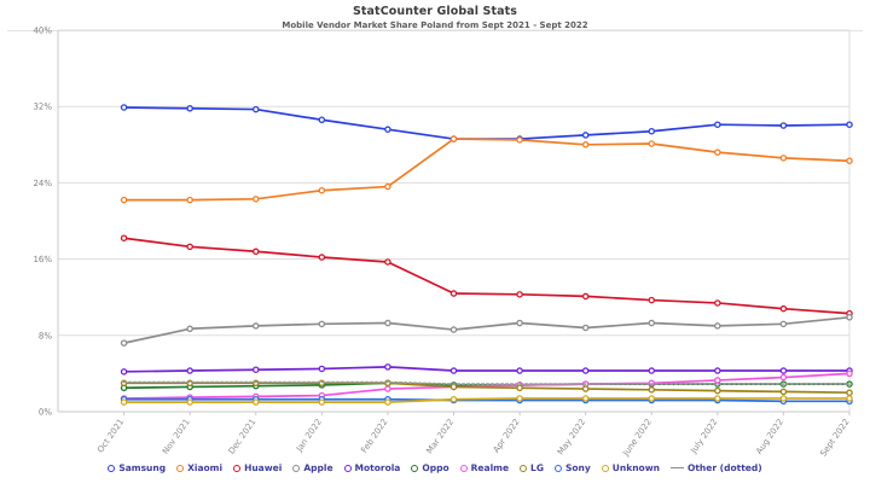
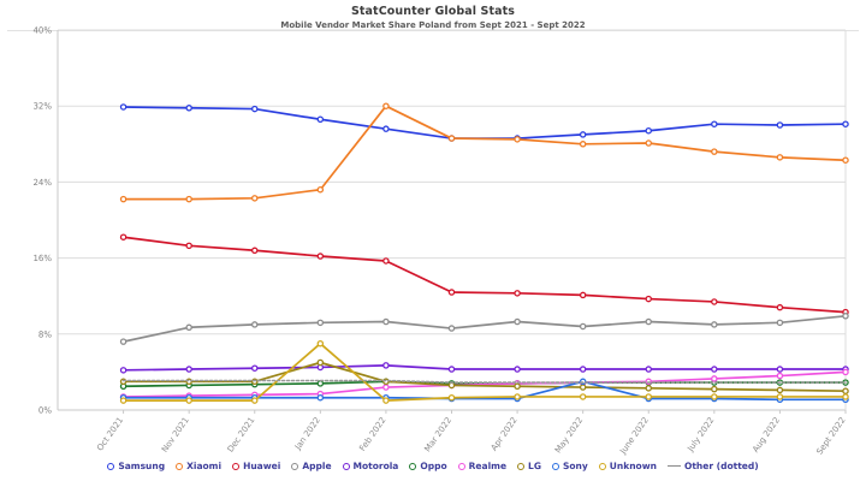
LG/Jan 2022: 3% -> 5%
Unknown/Jan 2022: 1% -> 7%
Xiaomi/Feb 2022: 24% -> 32%
Sony/May 2022: 1% -> 3%
